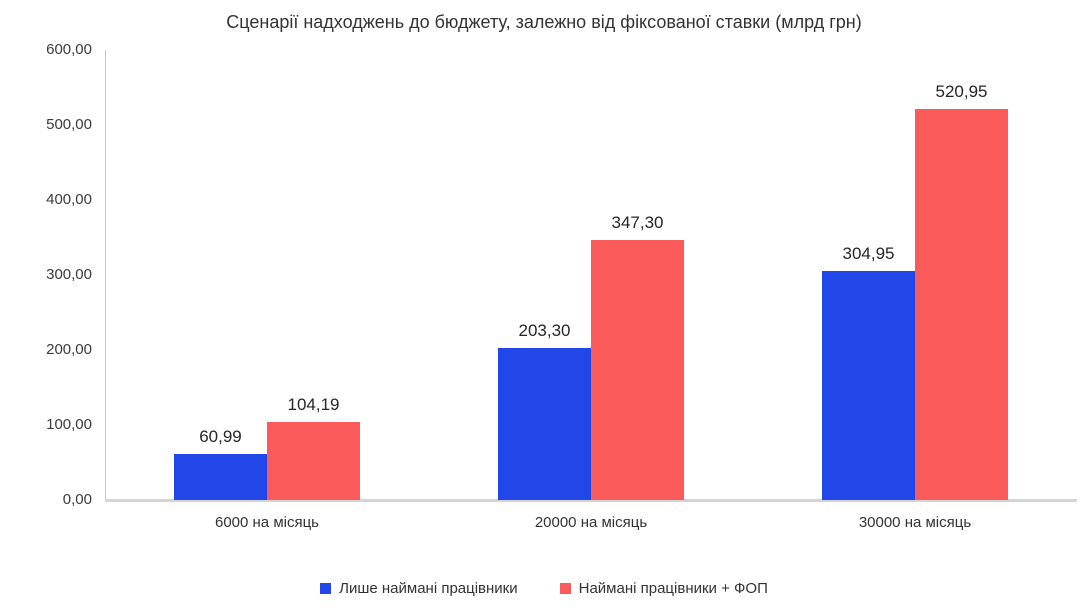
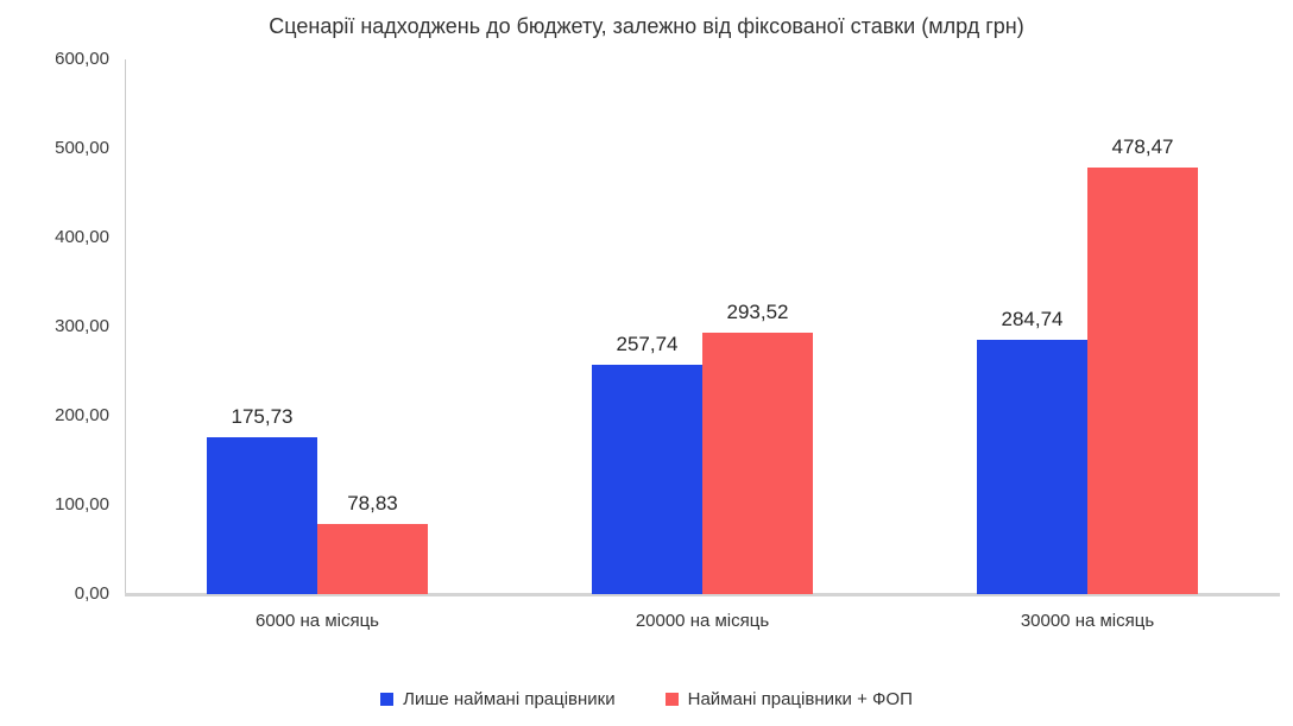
Лише наймані працівники/6000 на місяць: 60,99 -> 175,73
Наймані працівники + ФОП/6000 на місяць: 104,19 -> 78,83
Лише наймані працівники/20000 на місяць: 203,30 -> 257,74
Наймані працівники + ФОП/20000 на місяць: 347,30 -> 293,52
Лише наймані працівники/30000 на місяць: 304,95 -> 284,74
Наймані працівники + ФОП/30000 на місяць: 520,95 -> 478,47
